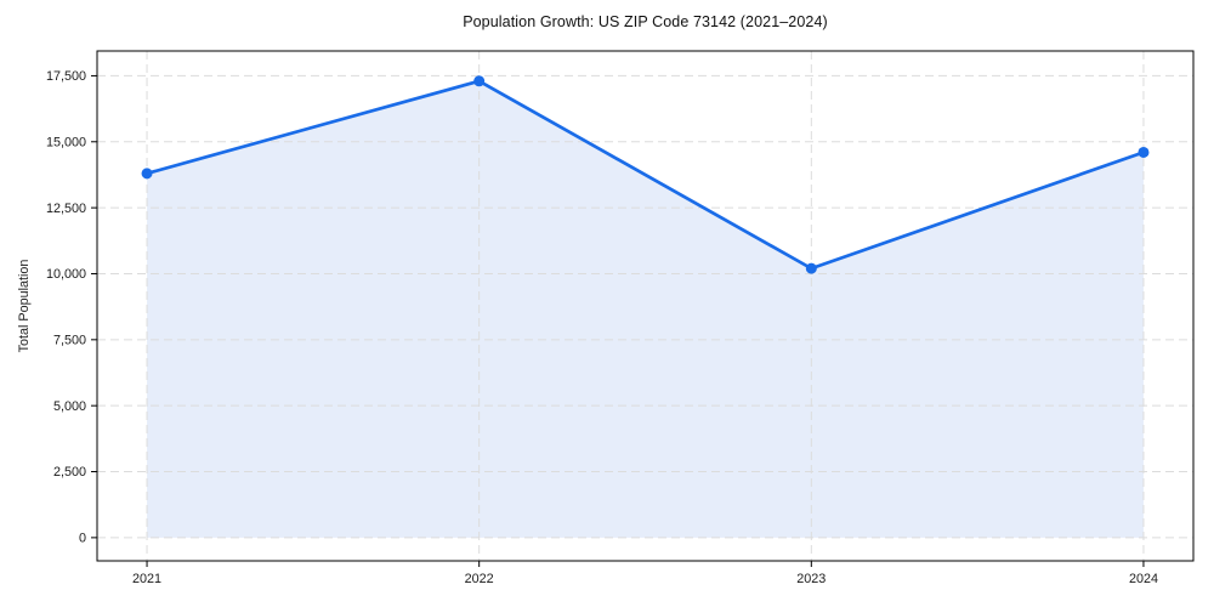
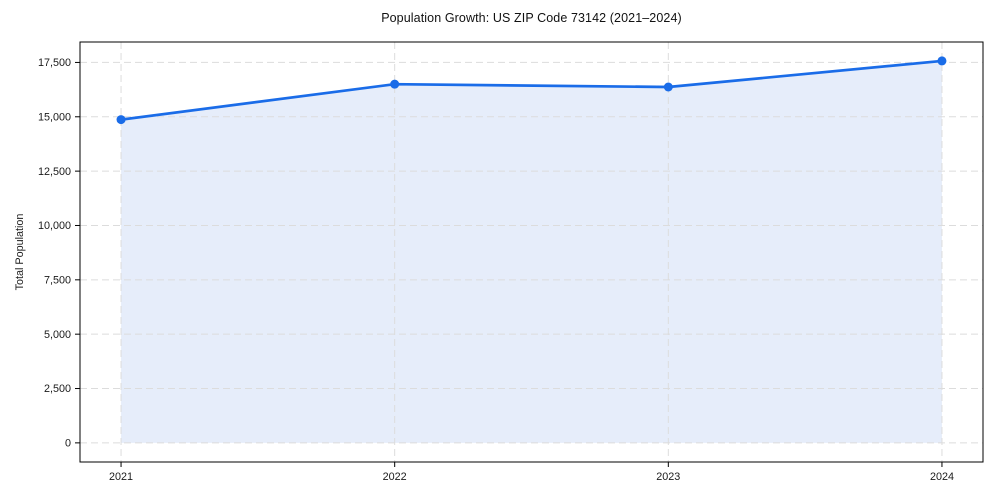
2021: 13800 -> 14900
2022: 17300 -> 16500
2023: 10200 -> 16400
2024: 14600 -> 17600
